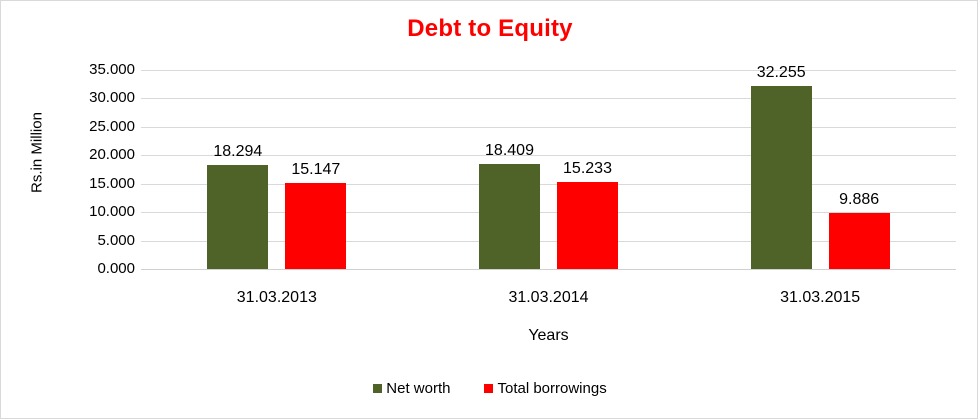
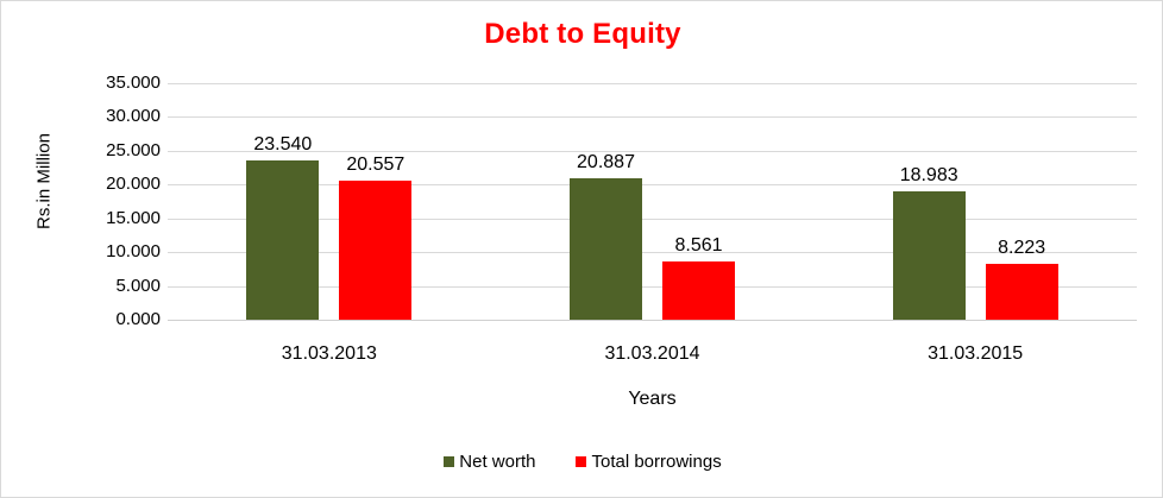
Net worth/31.03.2013: 18.294 -> 23.540
Total borrowings/31.03.2013: 15.147 -> 20.557
Net worth/31.03.2014: 18.409 -> 20.887
Total borrowings/31.03.2014: 15.233 -> 8.561
Net worth/31.03.2015: 32.255 -> 18.983
Total borrowings/31.03.2015: 9.886 -> 8.223
